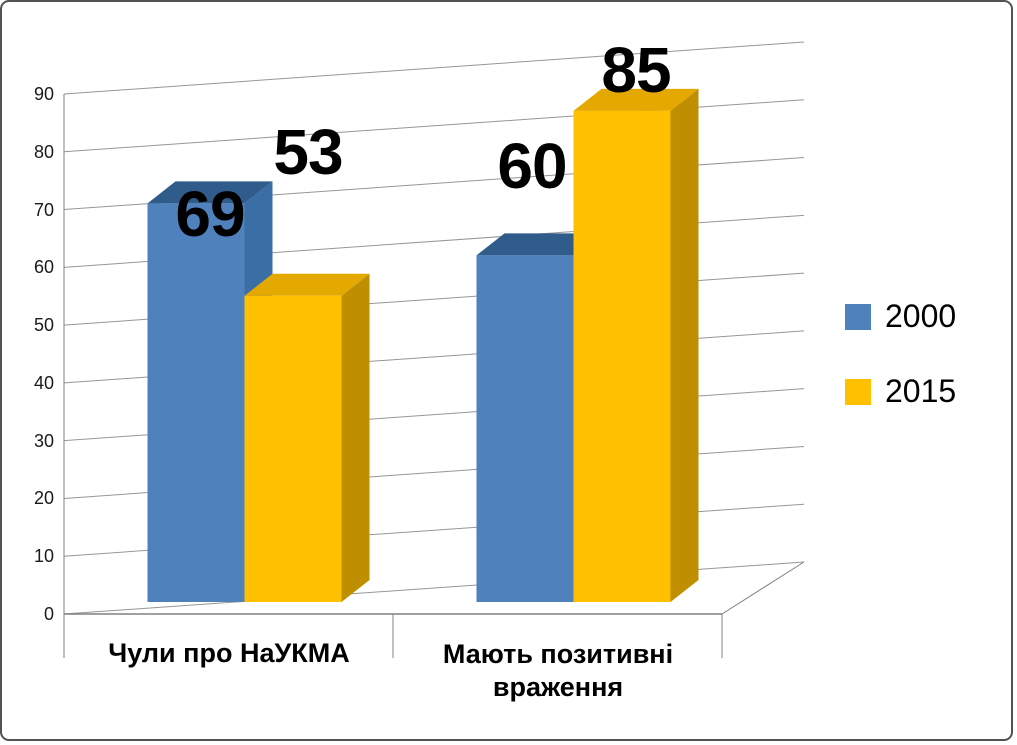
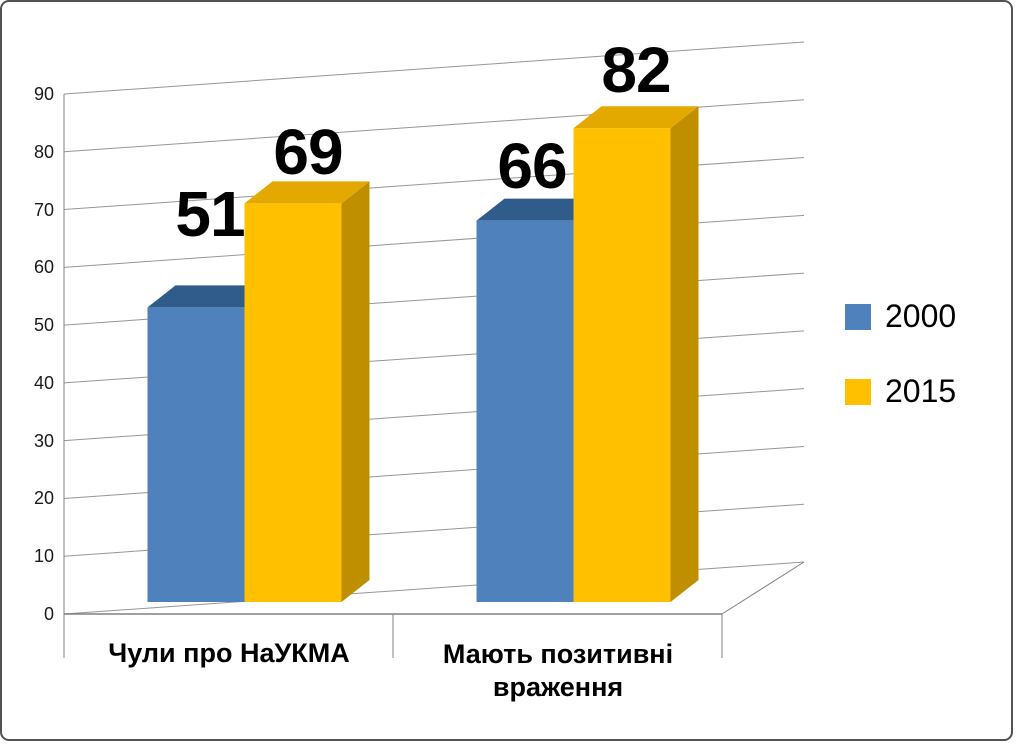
2000/Чули про НаУКМА: 69 -> 51
2015/Чули про НаУКМА: 53 -> 69
2000/Мають позитивні враження: 60 -> 66
2015/Мають позитивні враження: 85 -> 82
